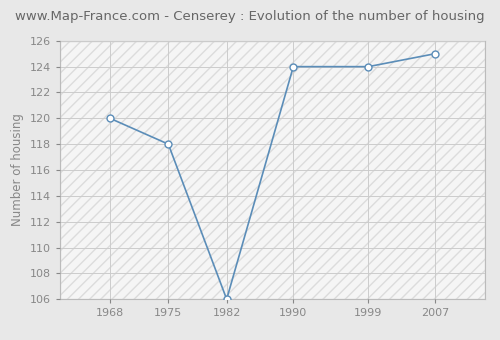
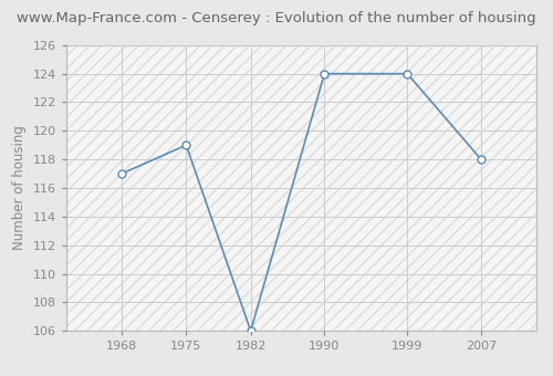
1968: 120 -> 117
1975: 118 -> 119
2007: 125 -> 118
